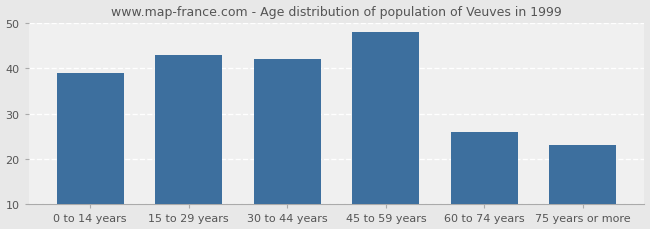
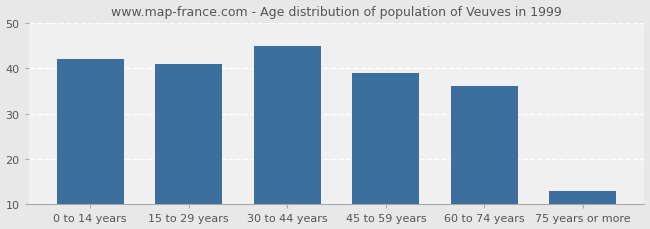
0 to 14 years: 39 -> 42
15 to 29 years: 43 -> 41
30 to 44 years: 42 -> 45
45 to 59 years: 48 -> 39
60 to 74 years: 26 -> 36
75 years or more: 23 -> 13
